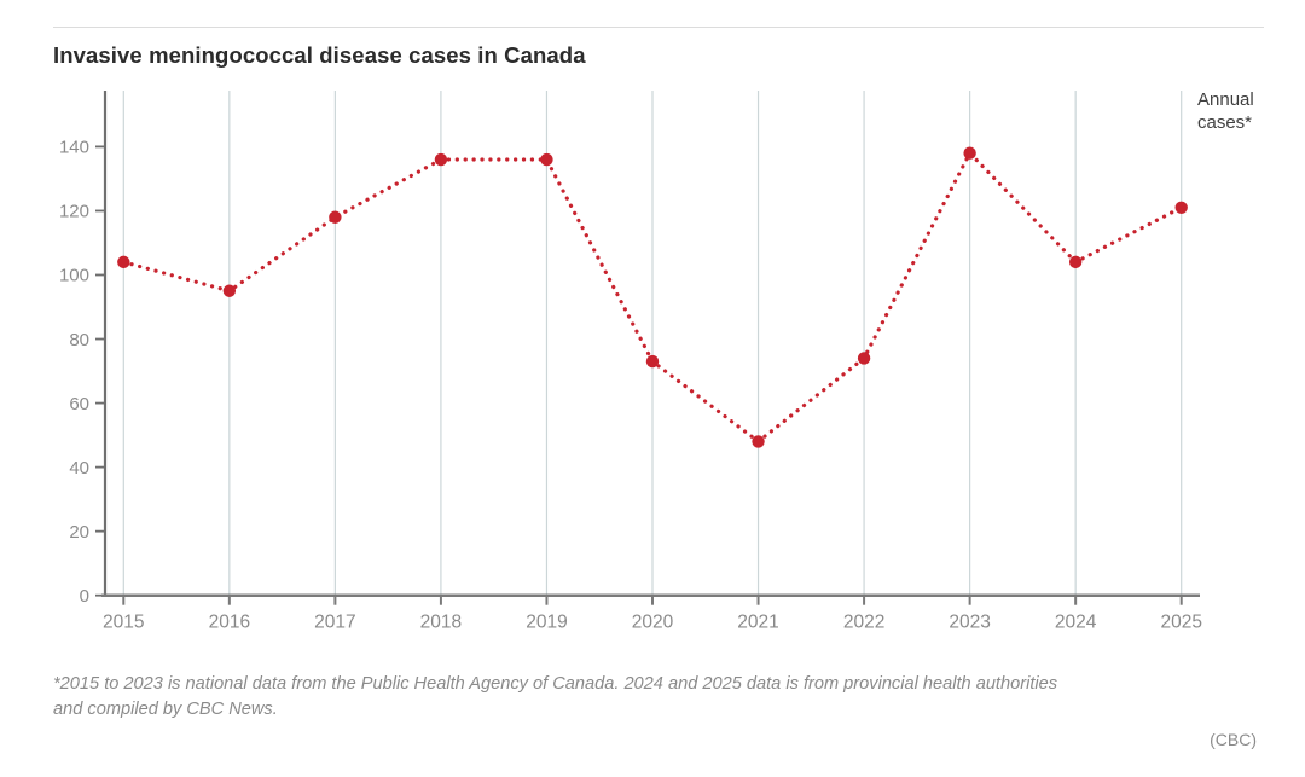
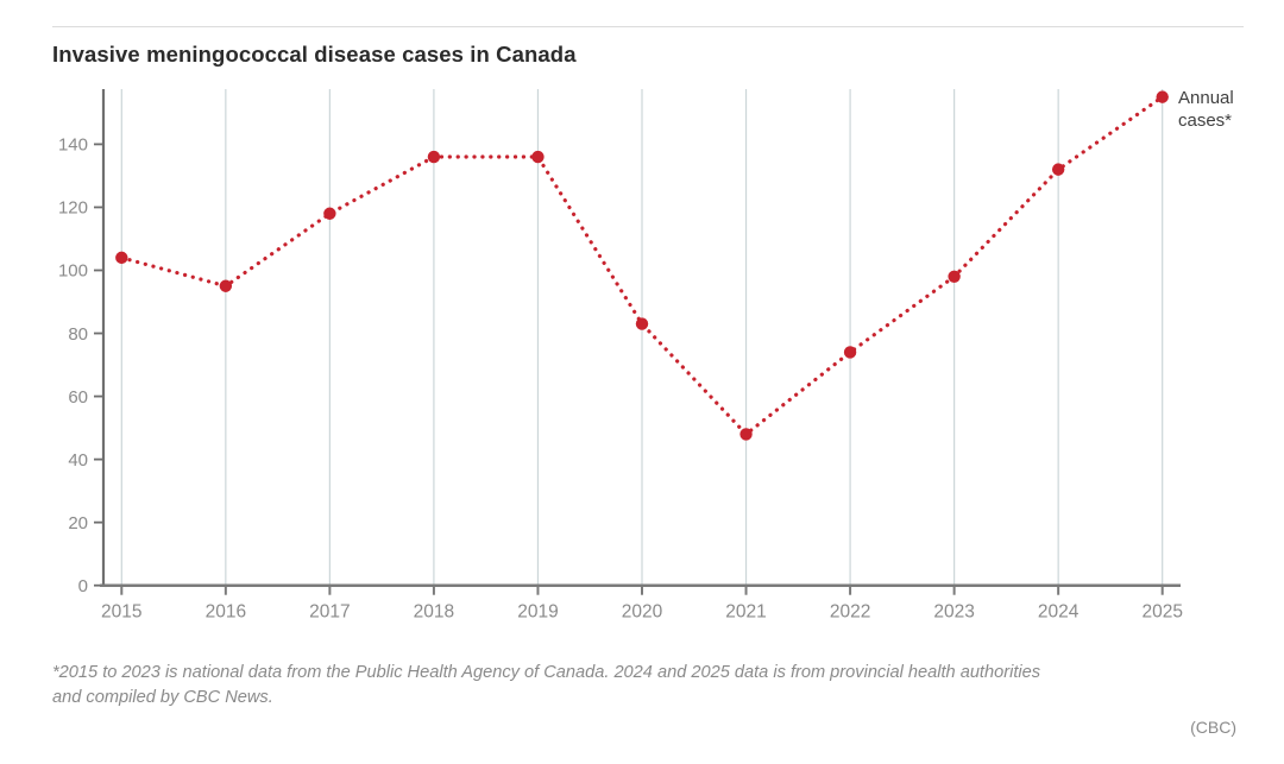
2020: 73 -> 83
2023: 138 -> 98
2024: 104 -> 132
2025: 121 -> 155
